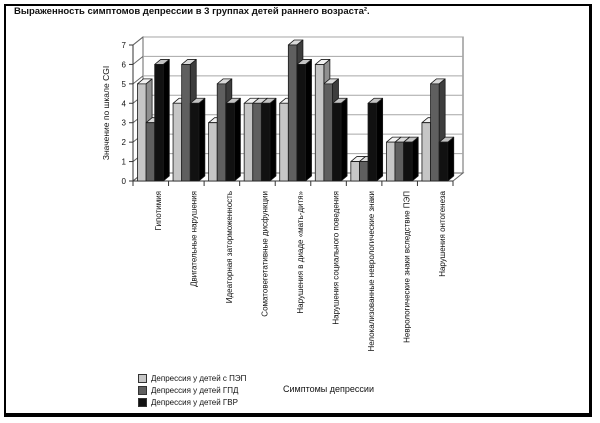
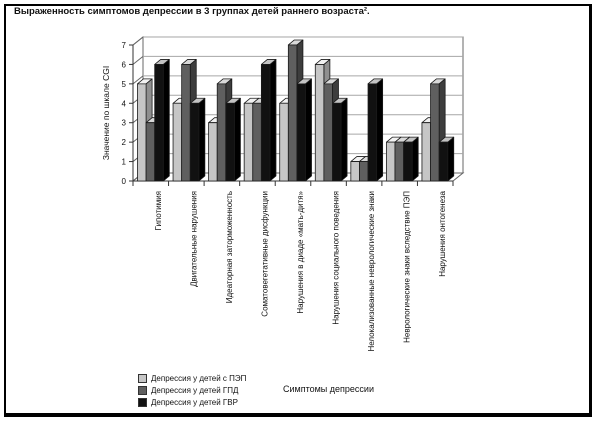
Депрессия у детей ГВР/Соматовегетативные дисфункции: 4 -> 6
Депрессия у детей ГВР/Нарушения в диаде «мать-дитя»: 6 -> 5
Депрессия у детей ГВР/Нелокализованные неврологические знаки: 4 -> 5
